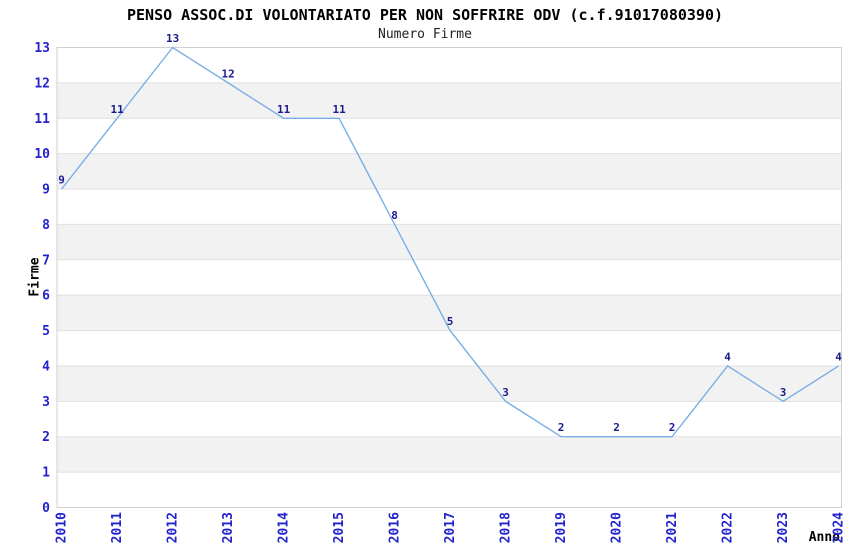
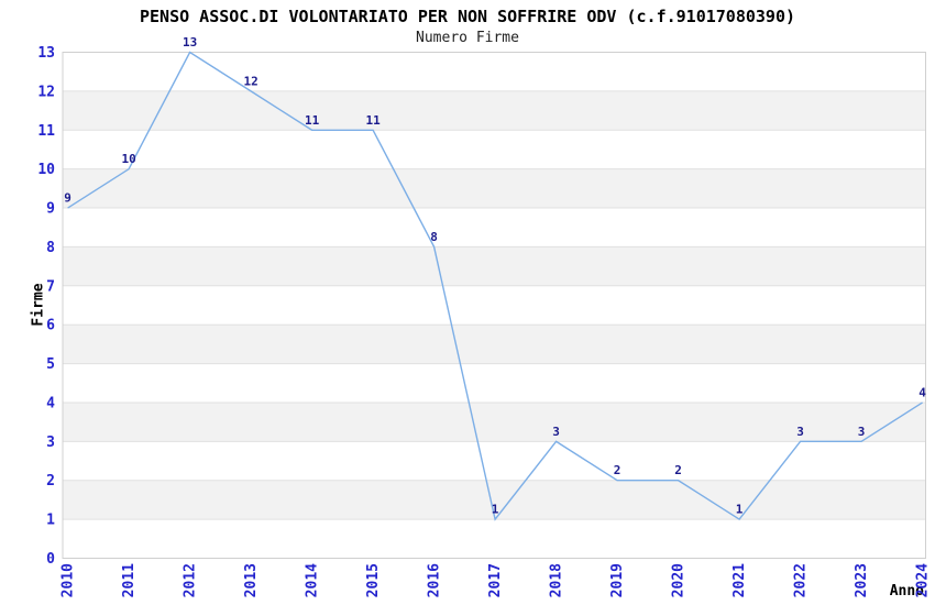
2011: 11 -> 10
2017: 5 -> 1
2021: 2 -> 1
2022: 4 -> 3
